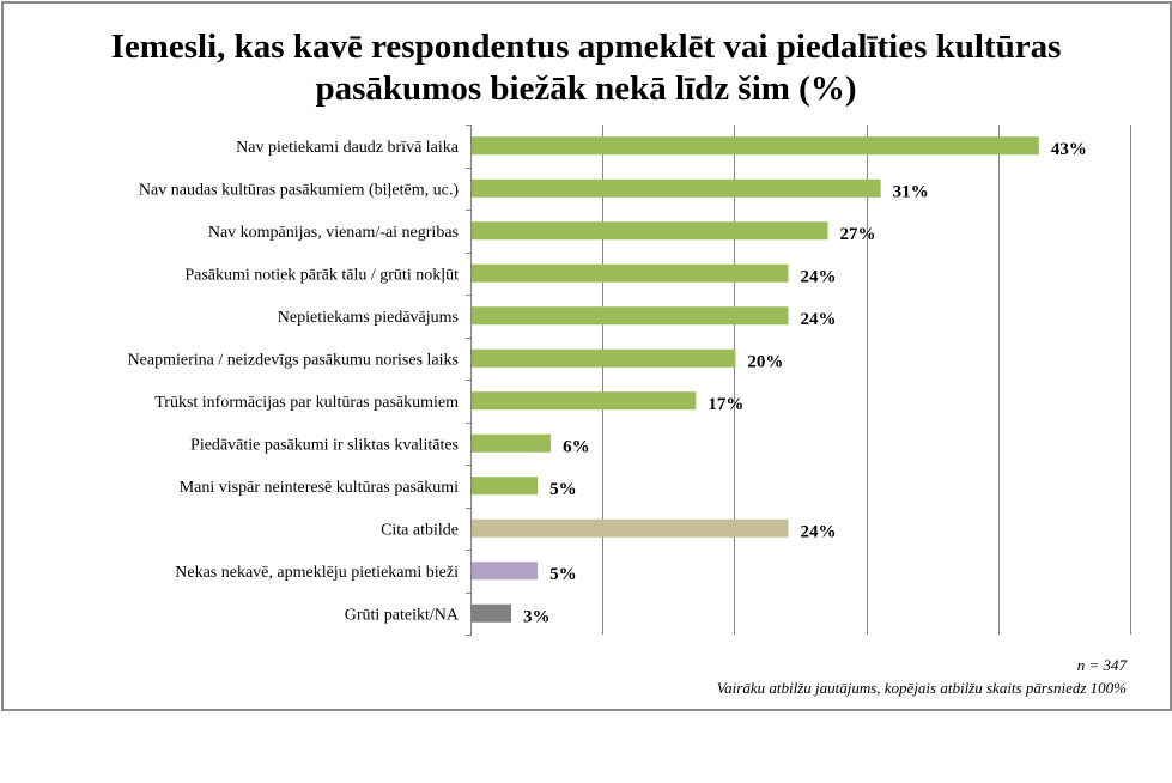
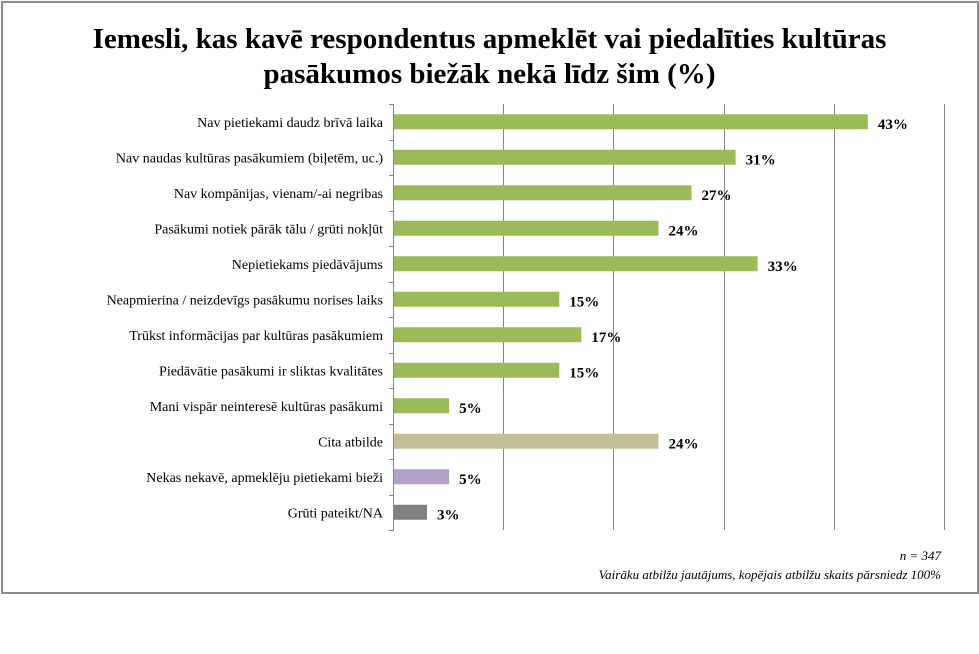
Nepietiekams piedāvājums: 24% -> 33%
Neapmierina / neizdevīgs pasākumu norises laiks: 20% -> 15%
Piedāvātie pasākumi ir sliktas kvalitātes: 6% -> 15%
